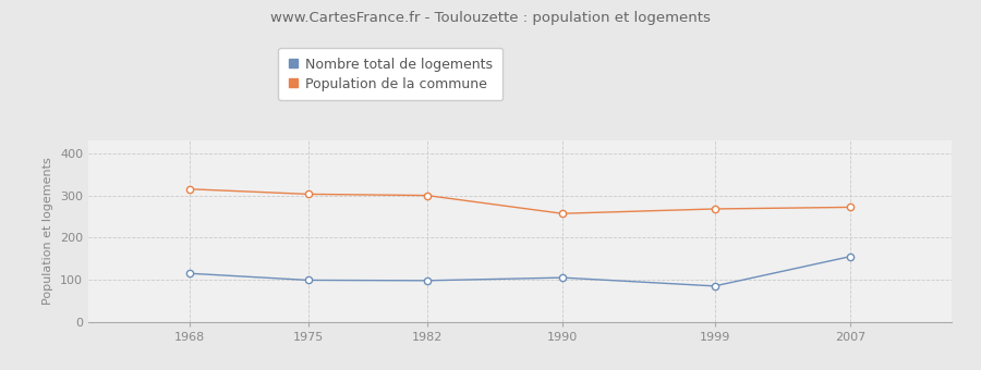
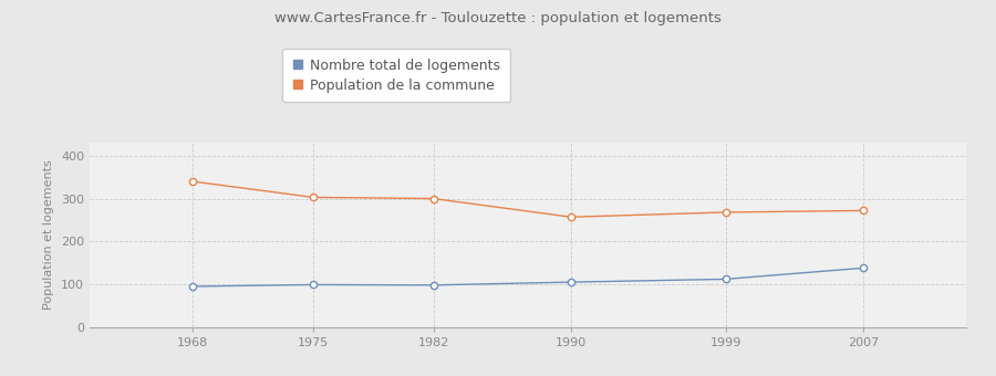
Nombre total de logements/1968: 115 -> 95
Population de la commune/1968: 315 -> 340
Nombre total de logements/1999: 85 -> 112
Nombre total de logements/2007: 155 -> 138
